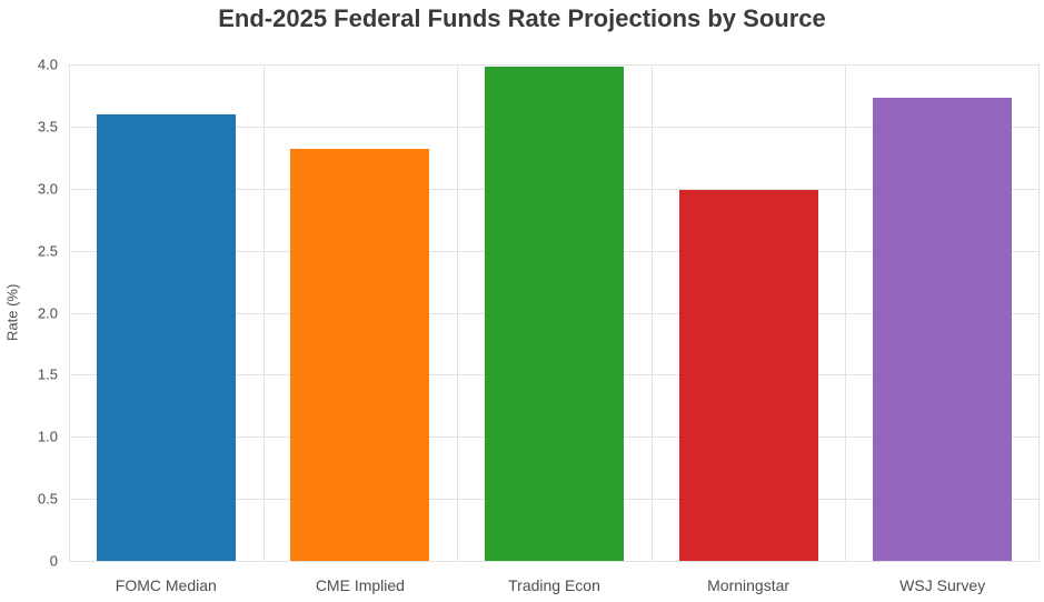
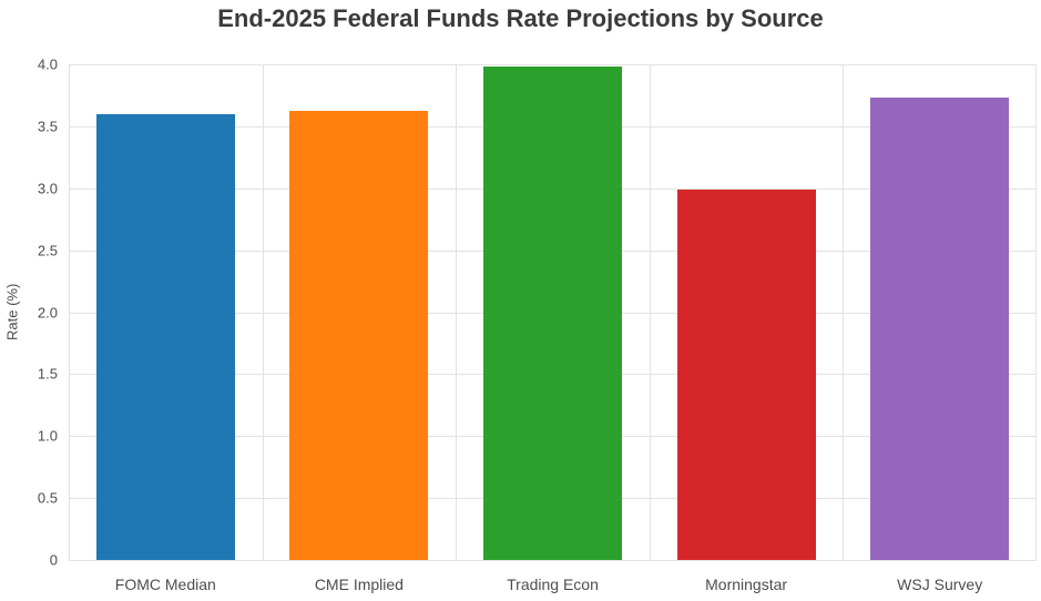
CME Implied: 3.32 -> 3.62
